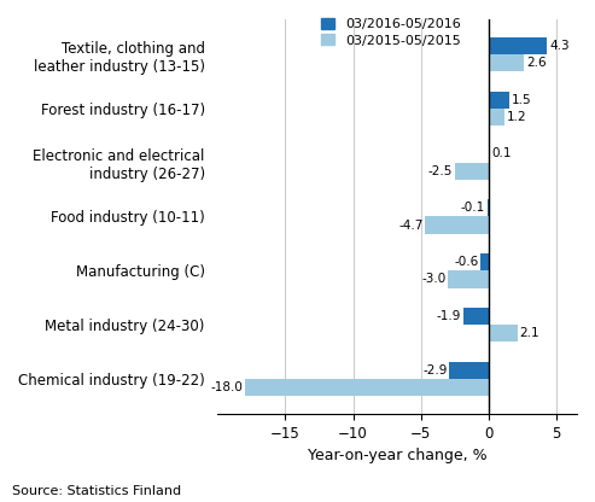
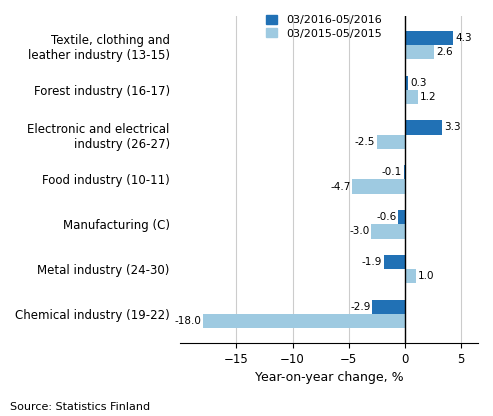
03/2016-05/2016/Forest industry (16-17): 1.5 -> 0.3
03/2016-05/2016/Electronic and electrical industry (26-27): 0.1 -> 3.3
03/2015-05/2015/Metal industry (24-30): 2.1 -> 1.0
